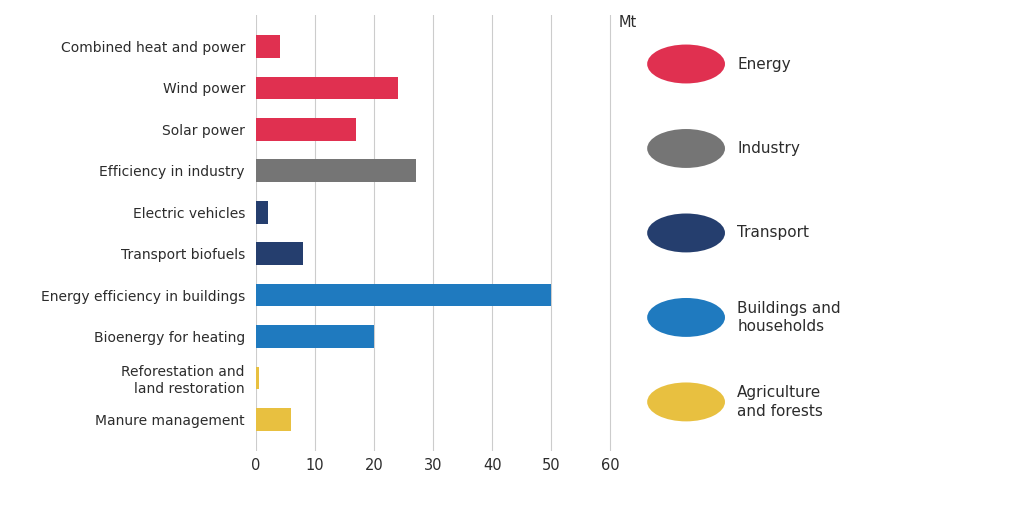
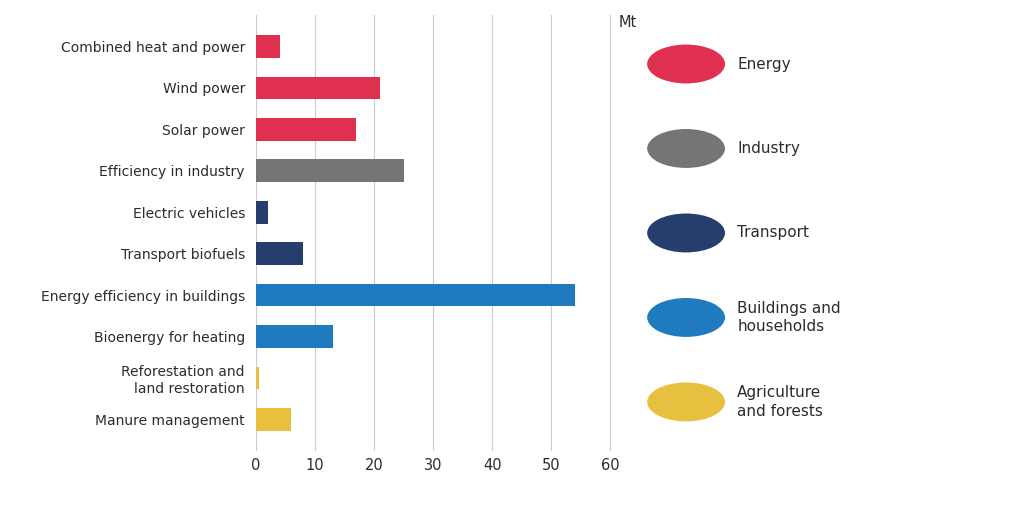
Wind power: 24.0 -> 21.0
Efficiency in industry: 27.0 -> 25.0
Energy efficiency in buildings: 50.0 -> 54.0
Bioenergy for heating: 20.0 -> 13.0
